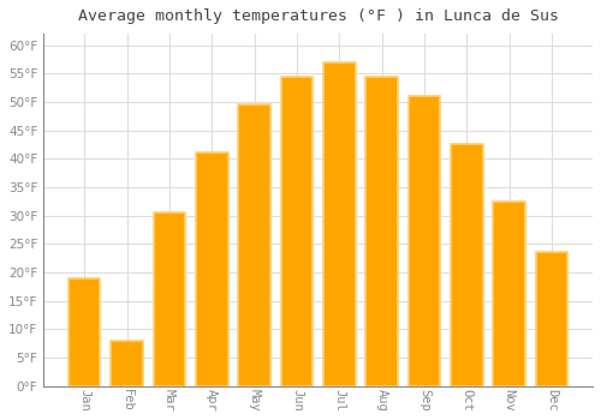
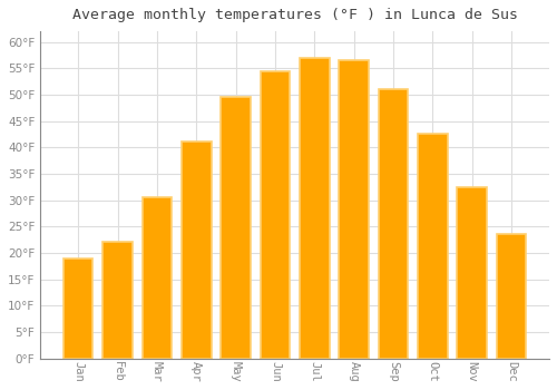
Feb: 8.0°F -> 22.0°F
Aug: 54.5°F -> 56.5°F
